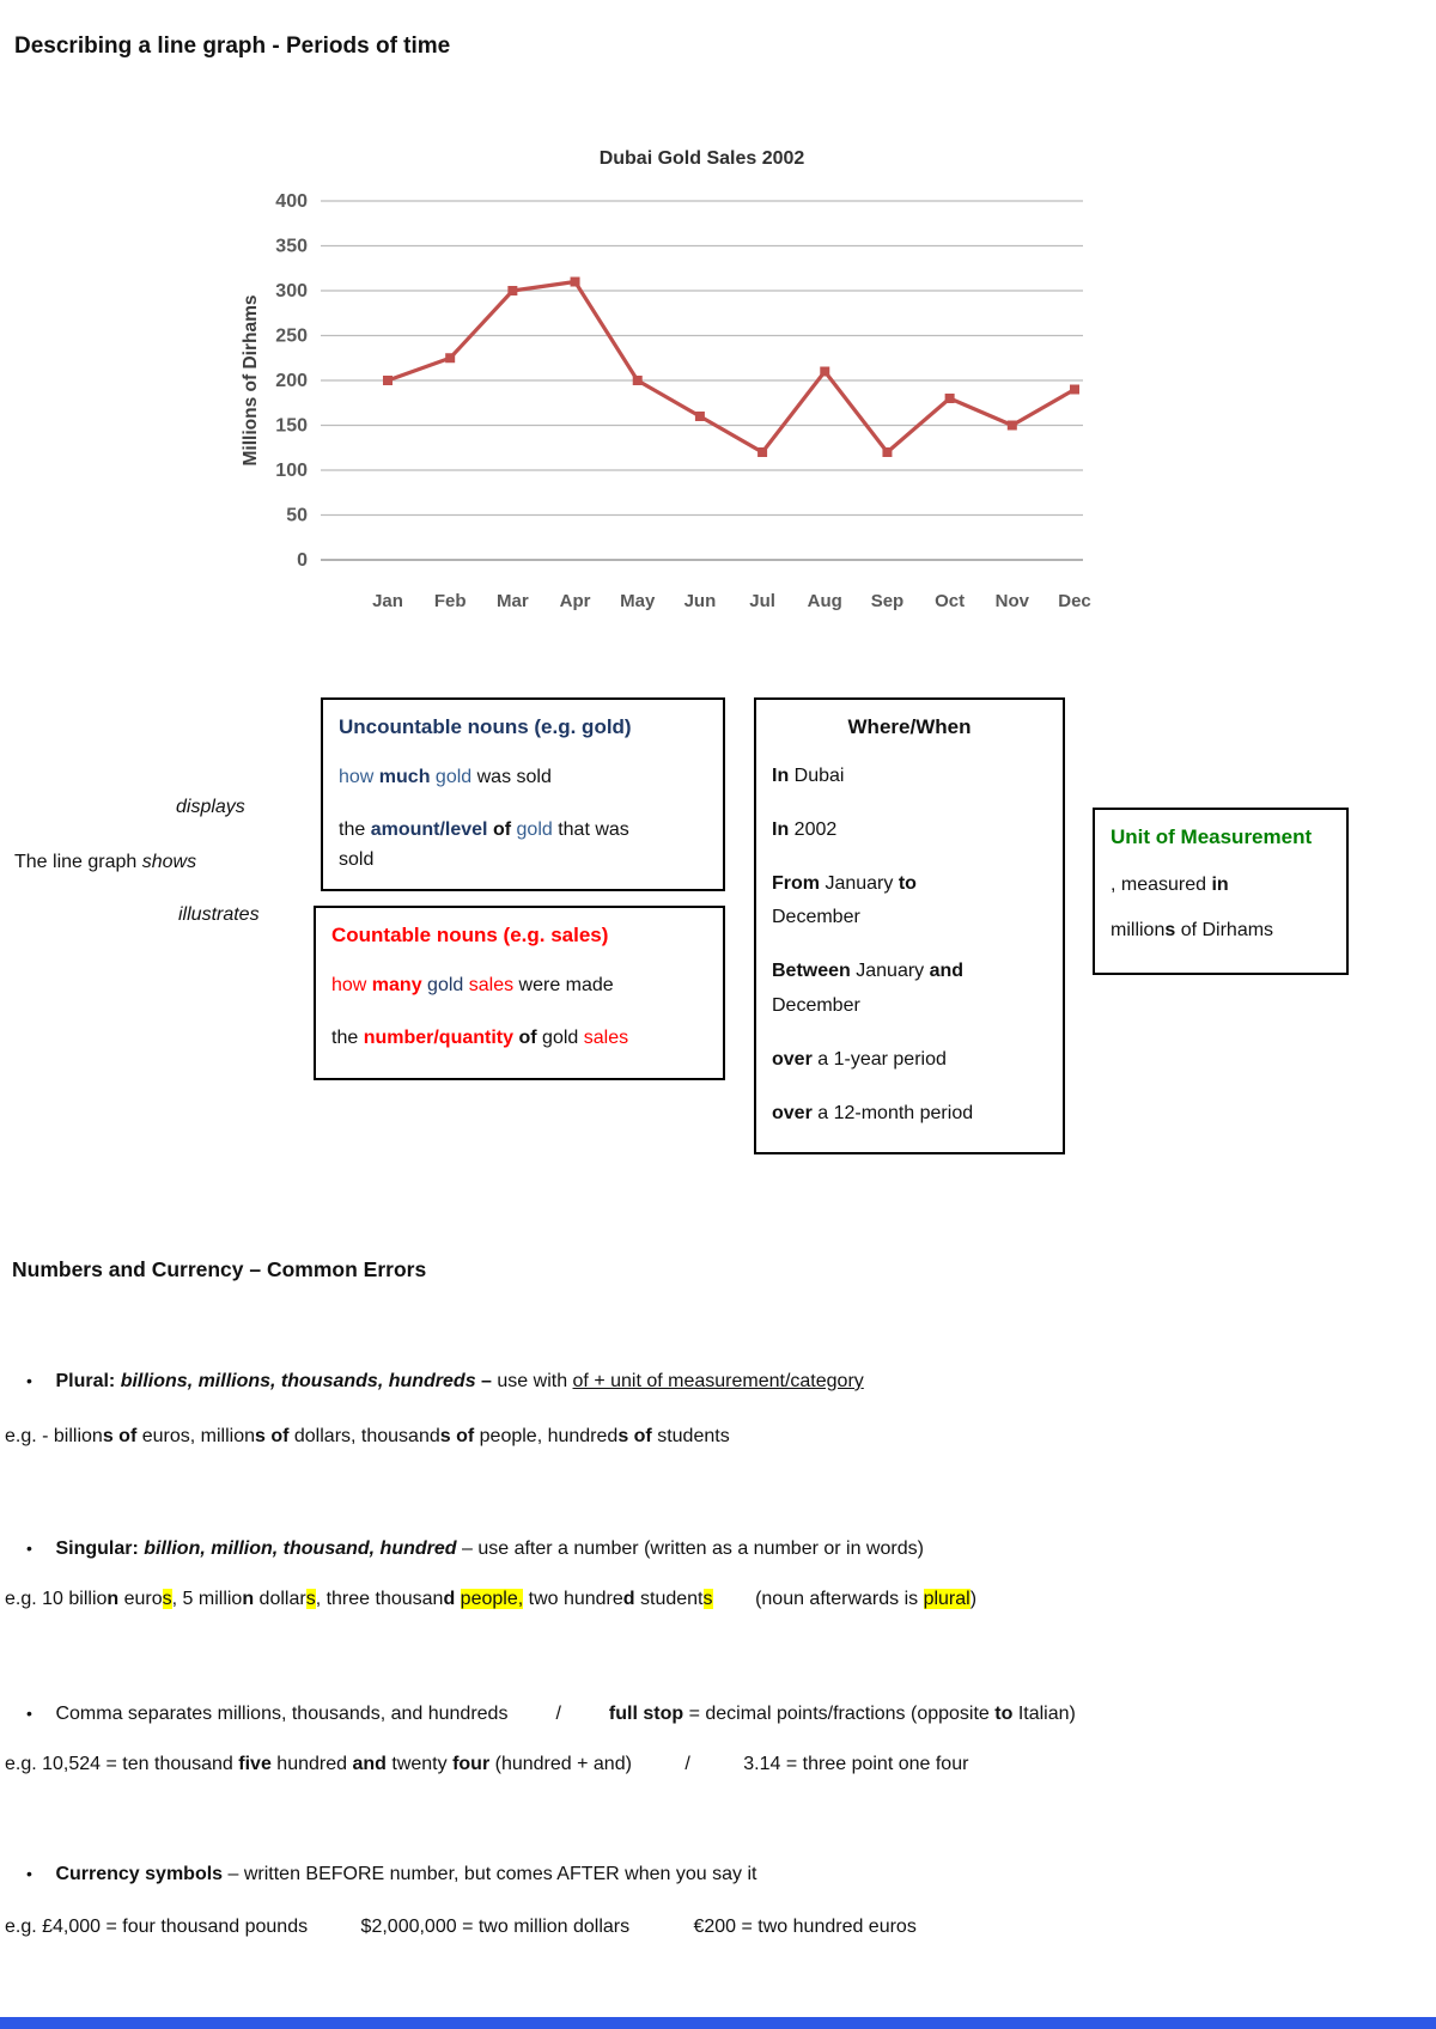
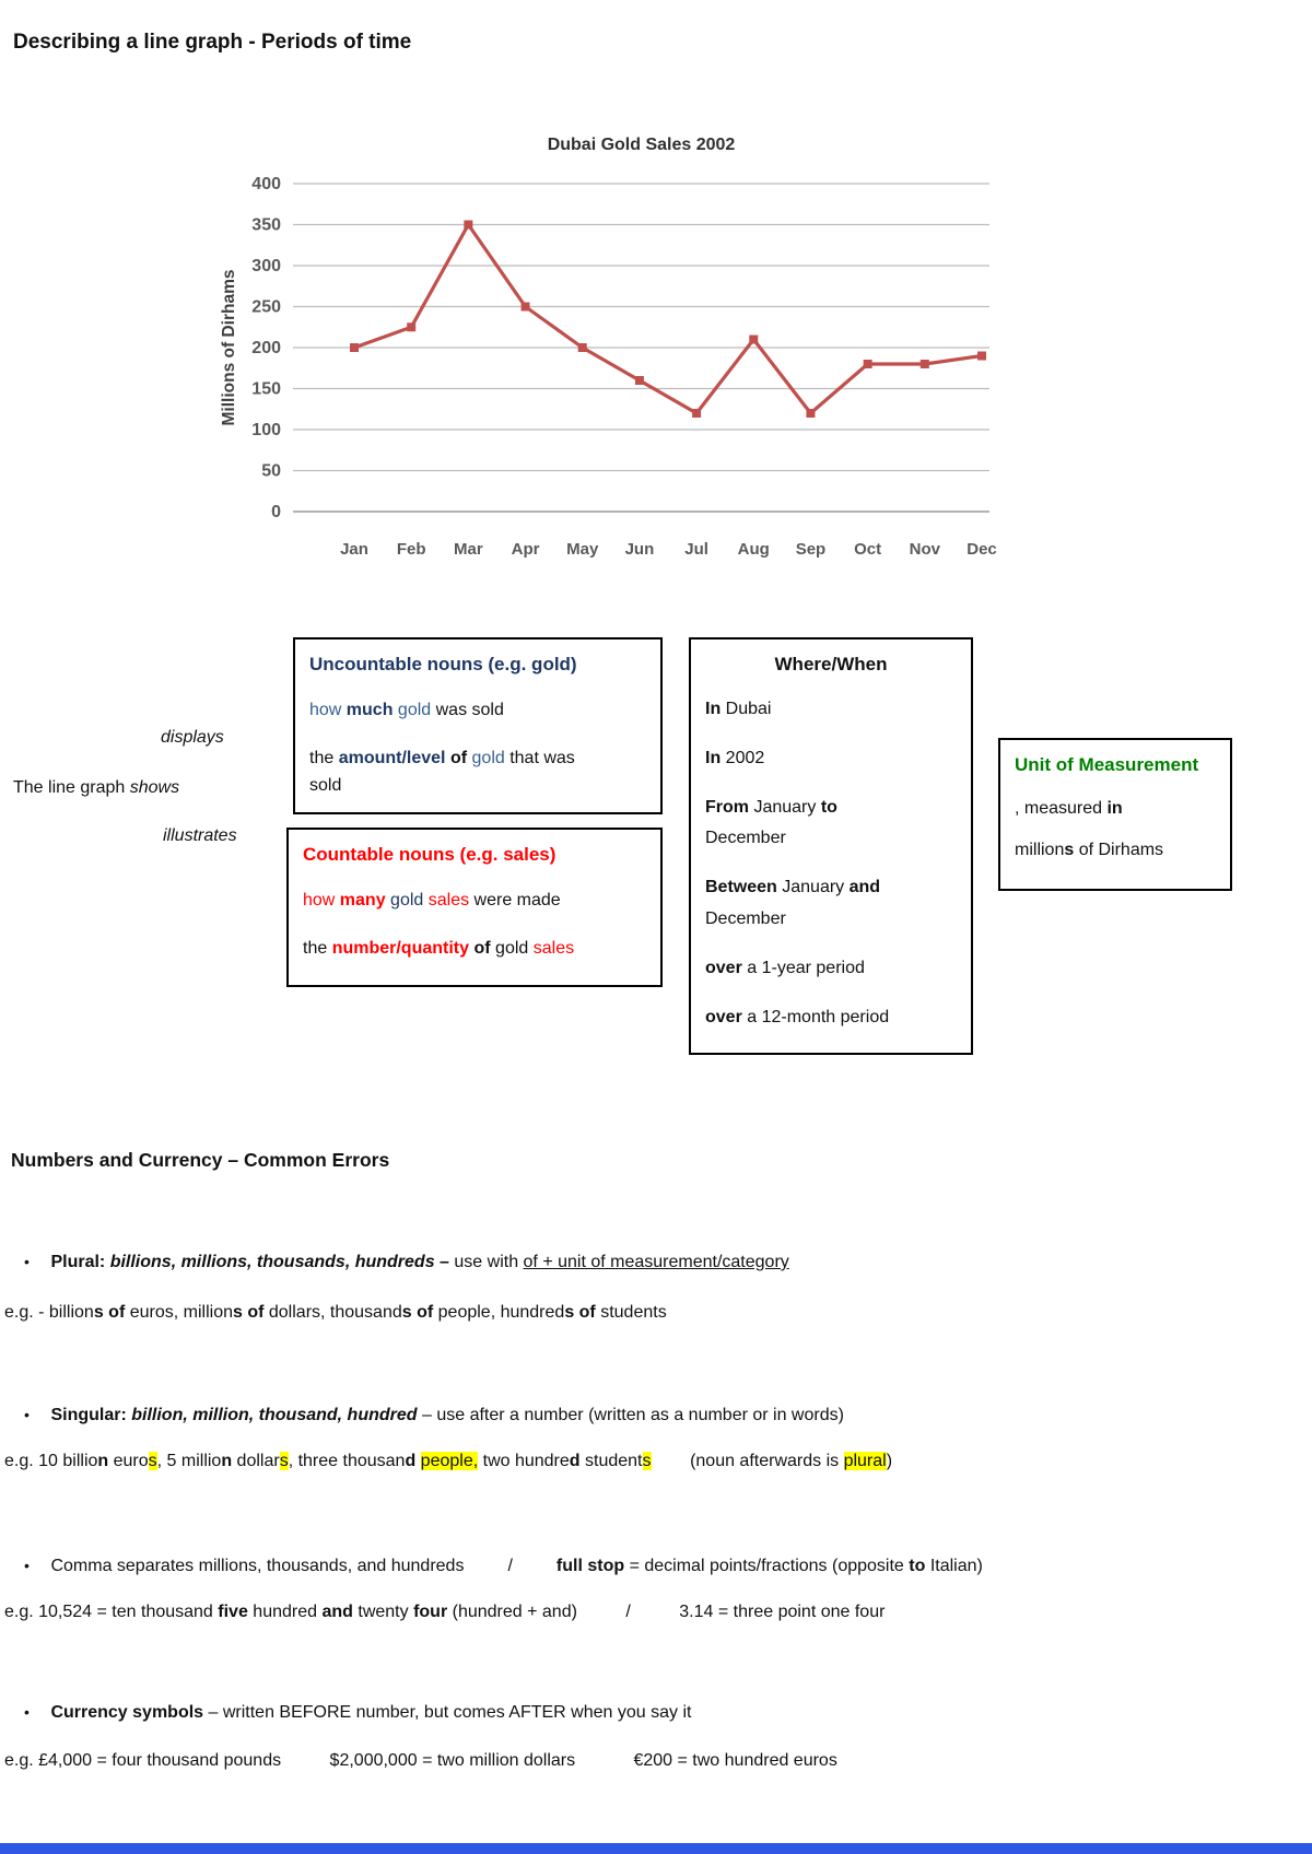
Mar: 300 -> 350
Apr: 310 -> 250
Nov: 150 -> 180
